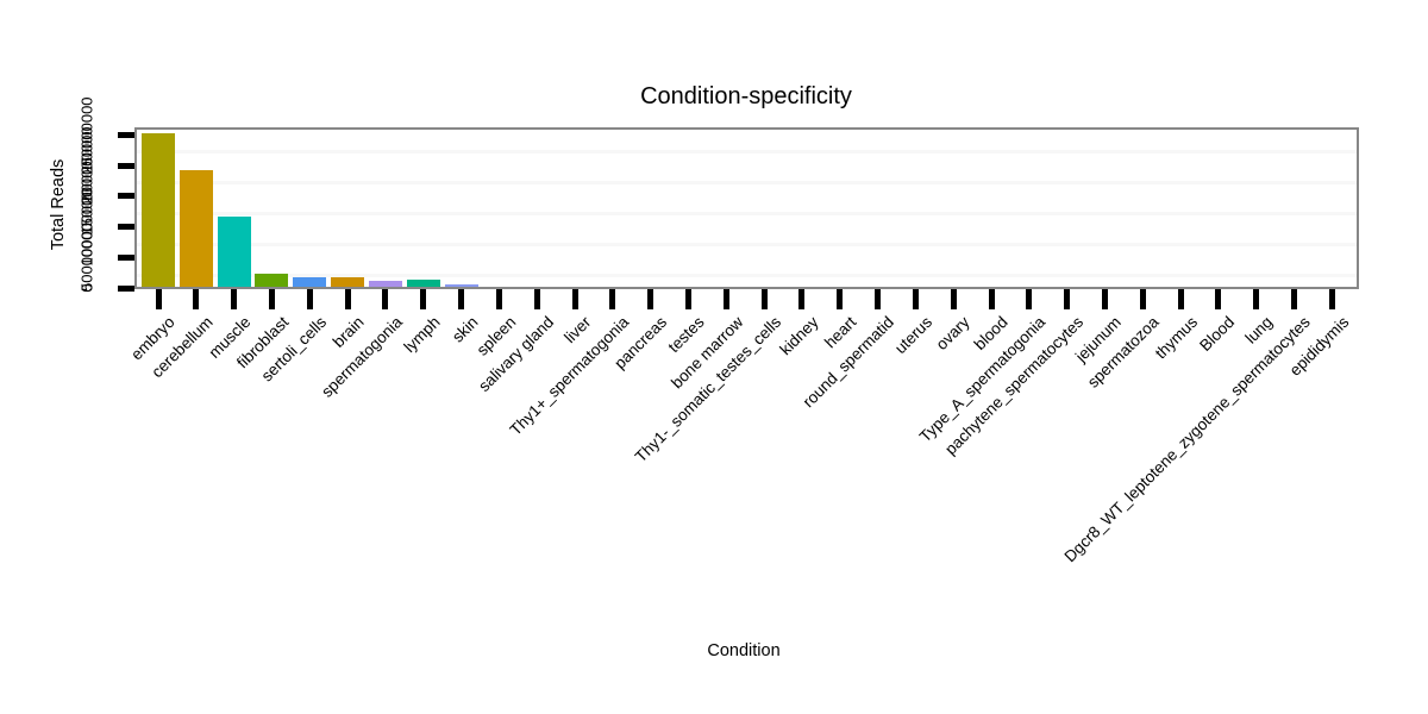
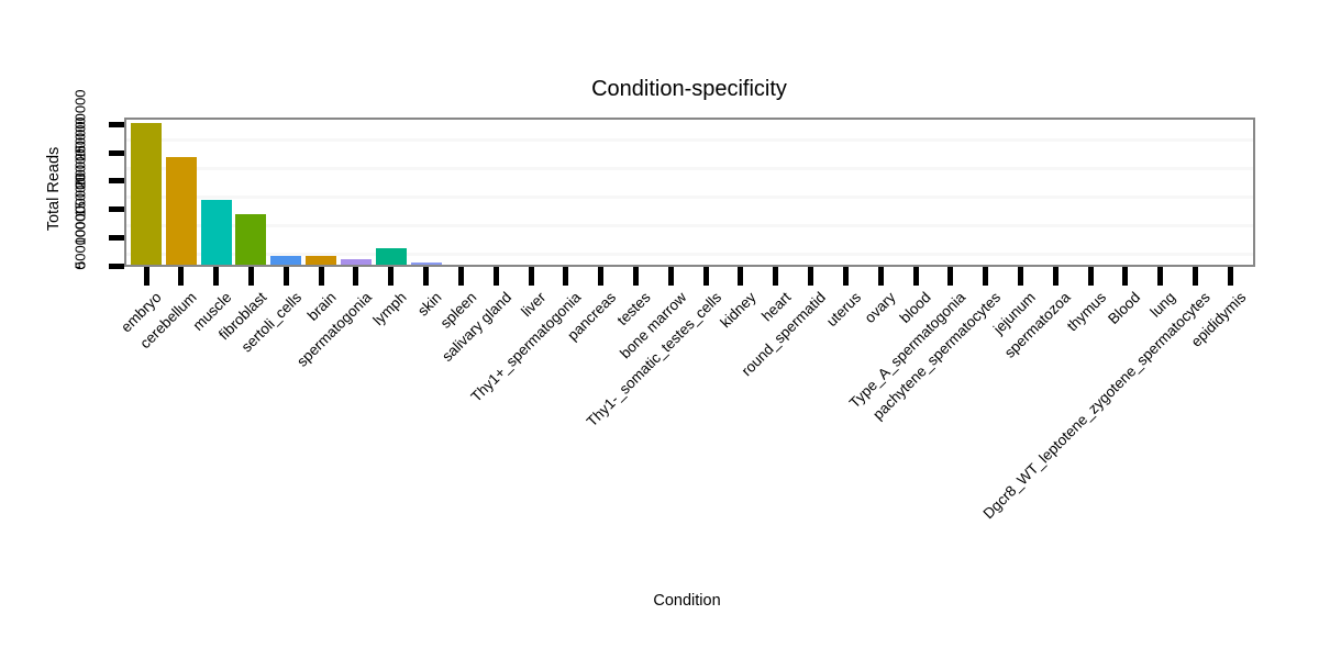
fibroblast: 20000000 -> 90000000
lymph: 10000000 -> 30000000
